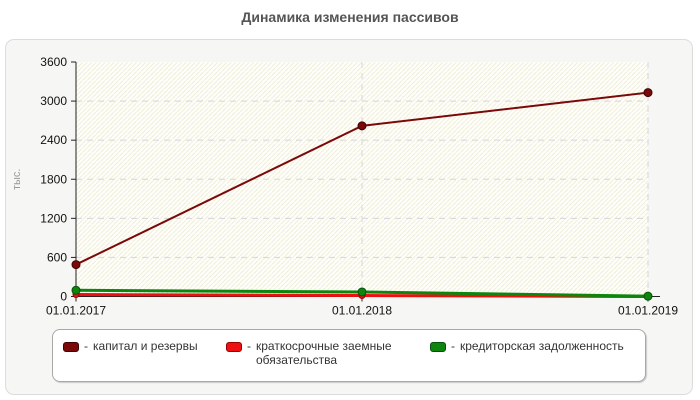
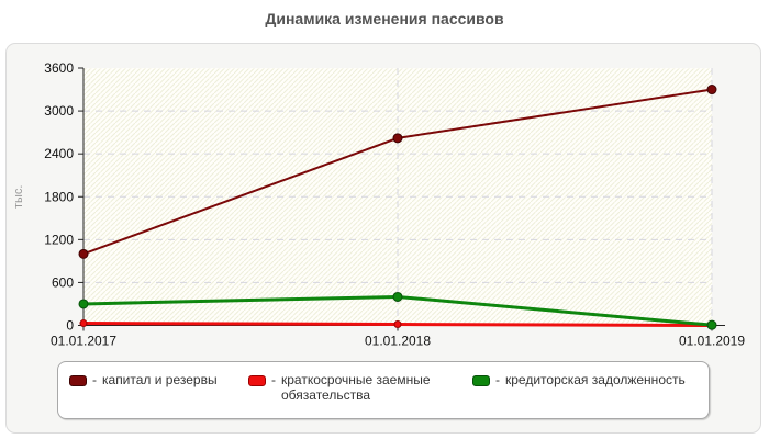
капитал и резервы/01.01.2017: 500 -> 1000
кредиторская задолженность/01.01.2017: 100 -> 300
кредиторская задолженность/01.01.2018: 100 -> 400
капитал и резервы/01.01.2019: 3100 -> 3300
